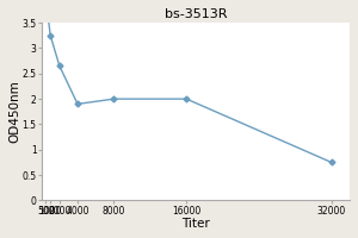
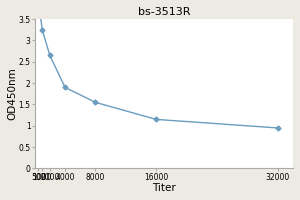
8000: 2.00 -> 1.55
16000: 2.00 -> 1.15
32000: 0.75 -> 0.95
